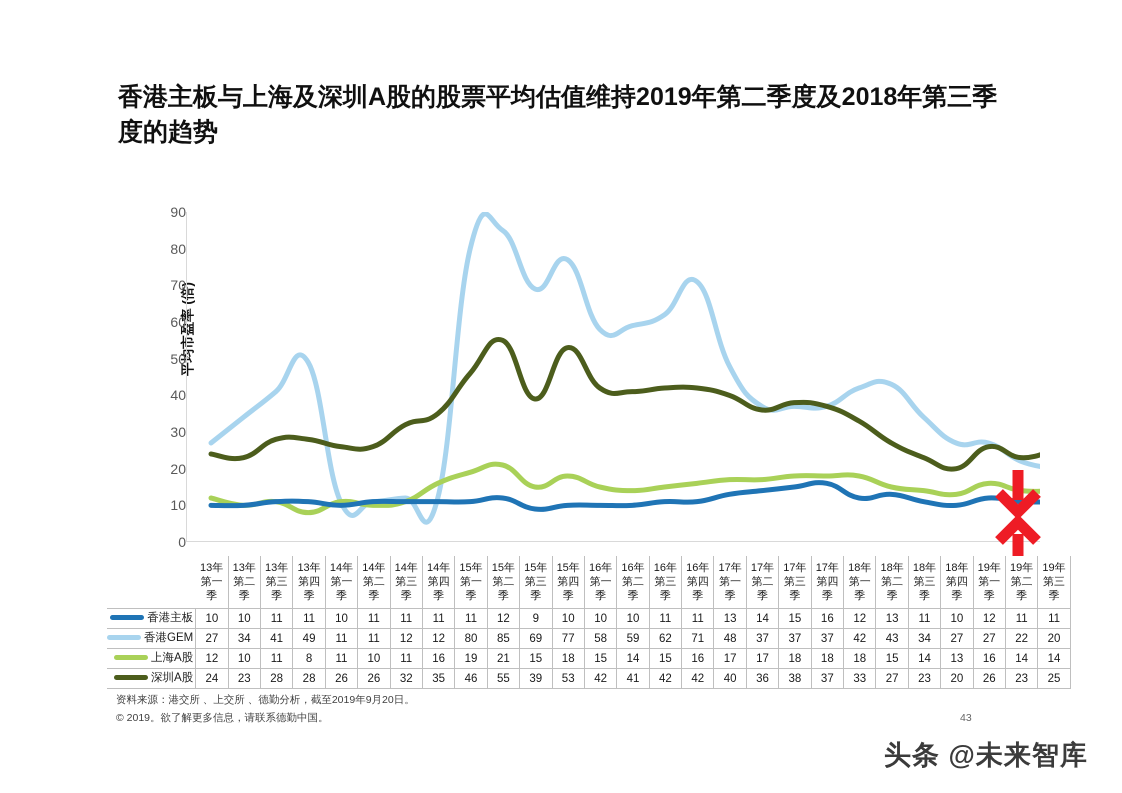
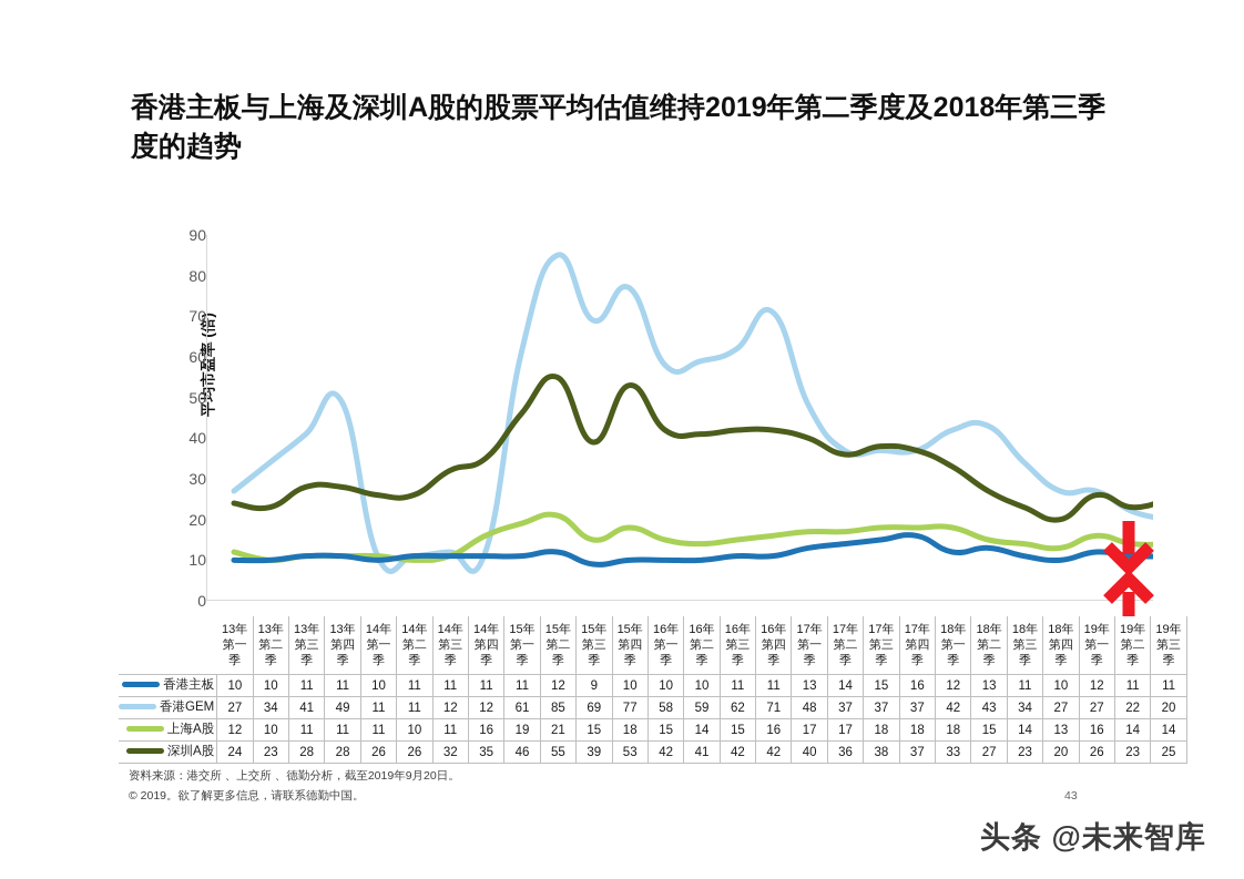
上海A股/13年第四季: 8 -> 11
香港GEM/15年第一季: 80 -> 61
